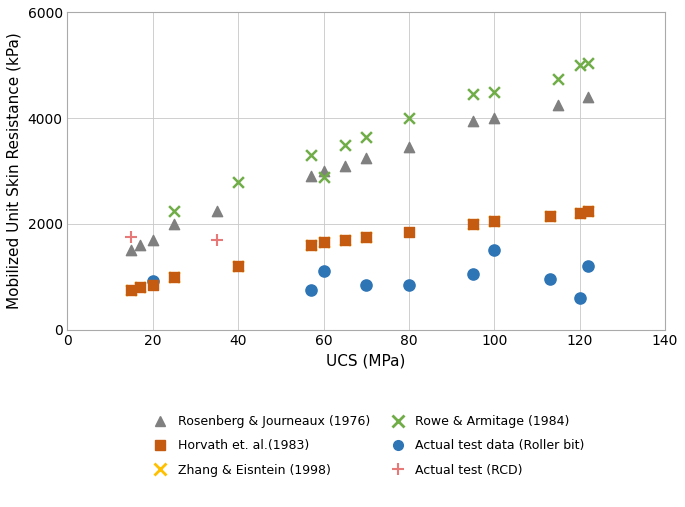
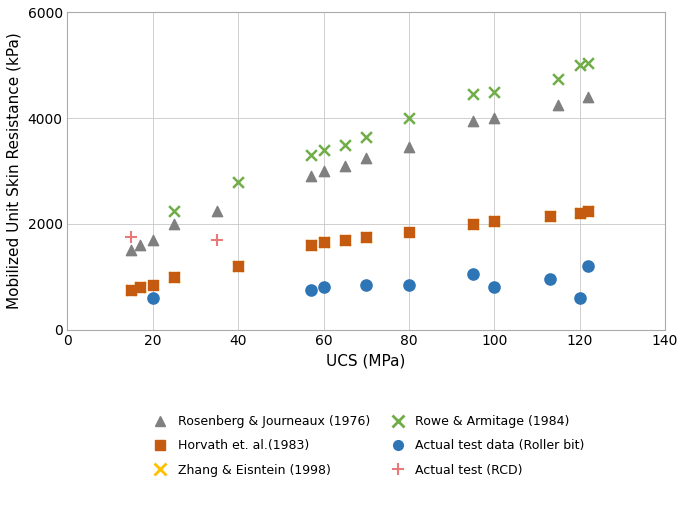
Actual test data (Roller bit)/20: 920 -> 600
Rowe & Armitage (1984)/60: 2880 -> 3400
Actual test data (Roller bit)/60: 1100 -> 800
Actual test data (Roller bit)/100: 1500 -> 800
